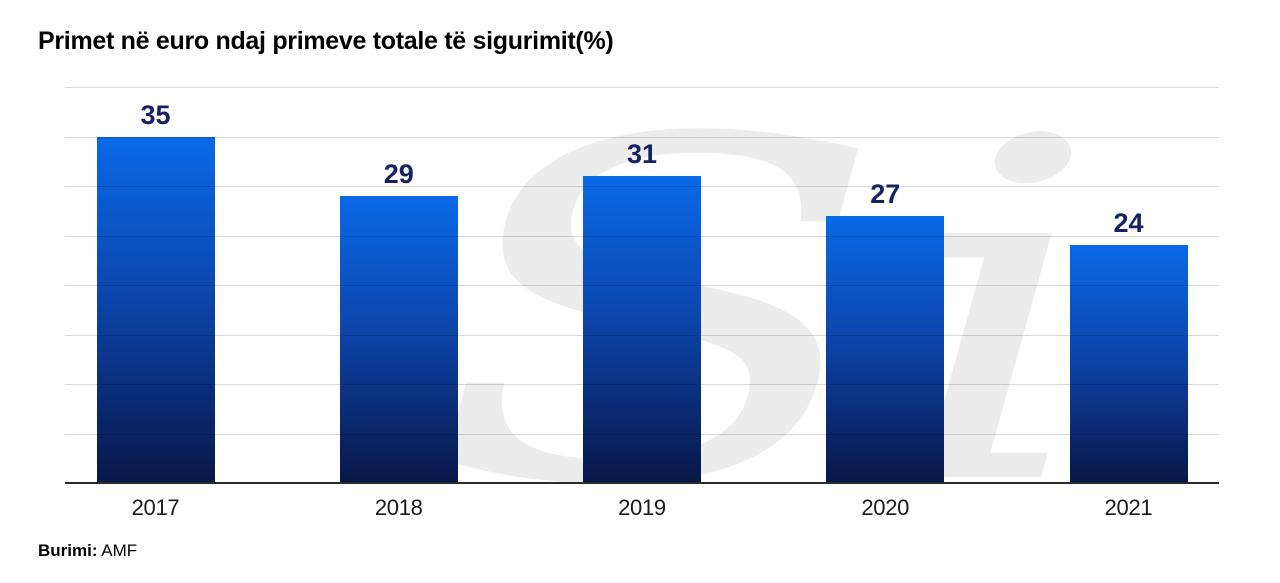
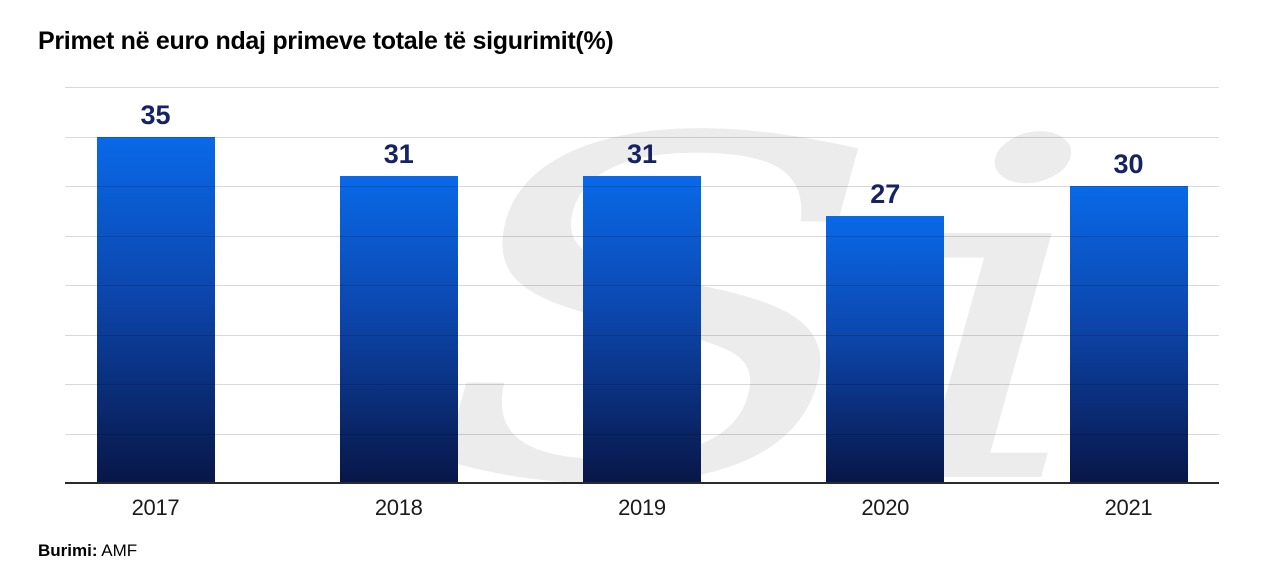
2018: 29 -> 31
2021: 24 -> 30
